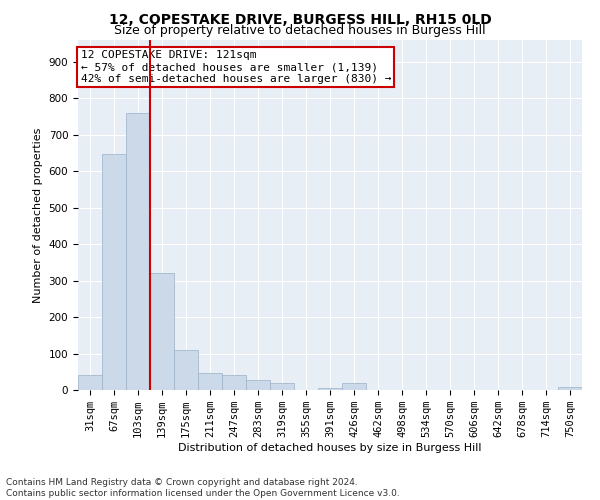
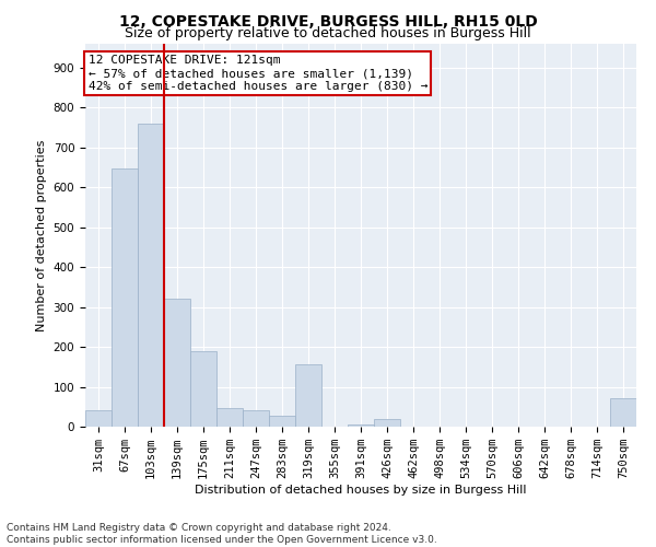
175sqm: 110 -> 190
319sqm: 18 -> 155
750sqm: 8 -> 70
